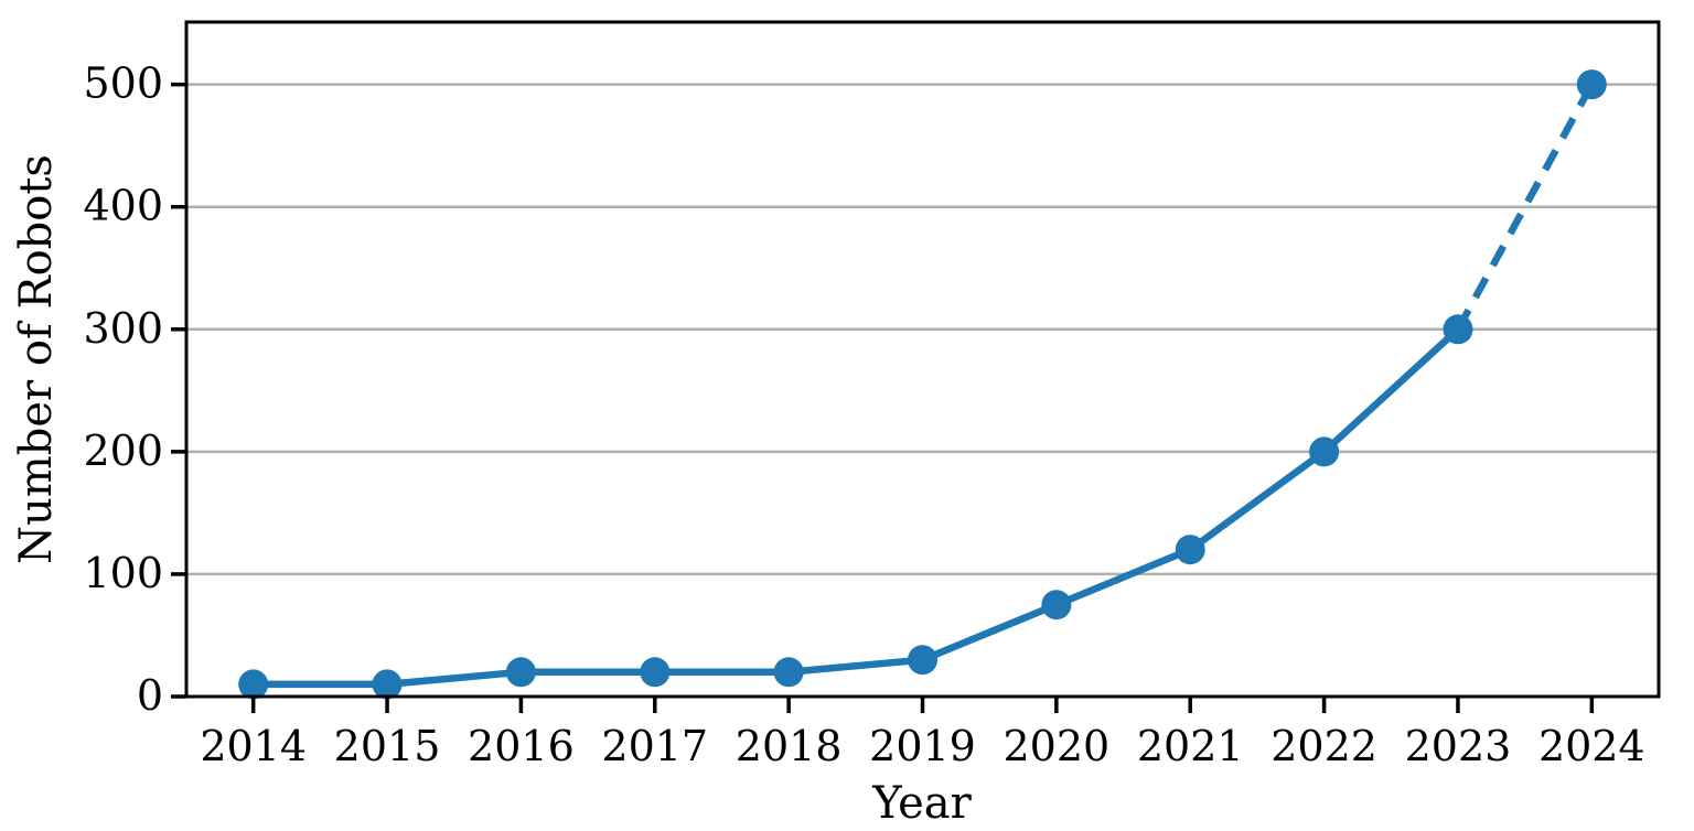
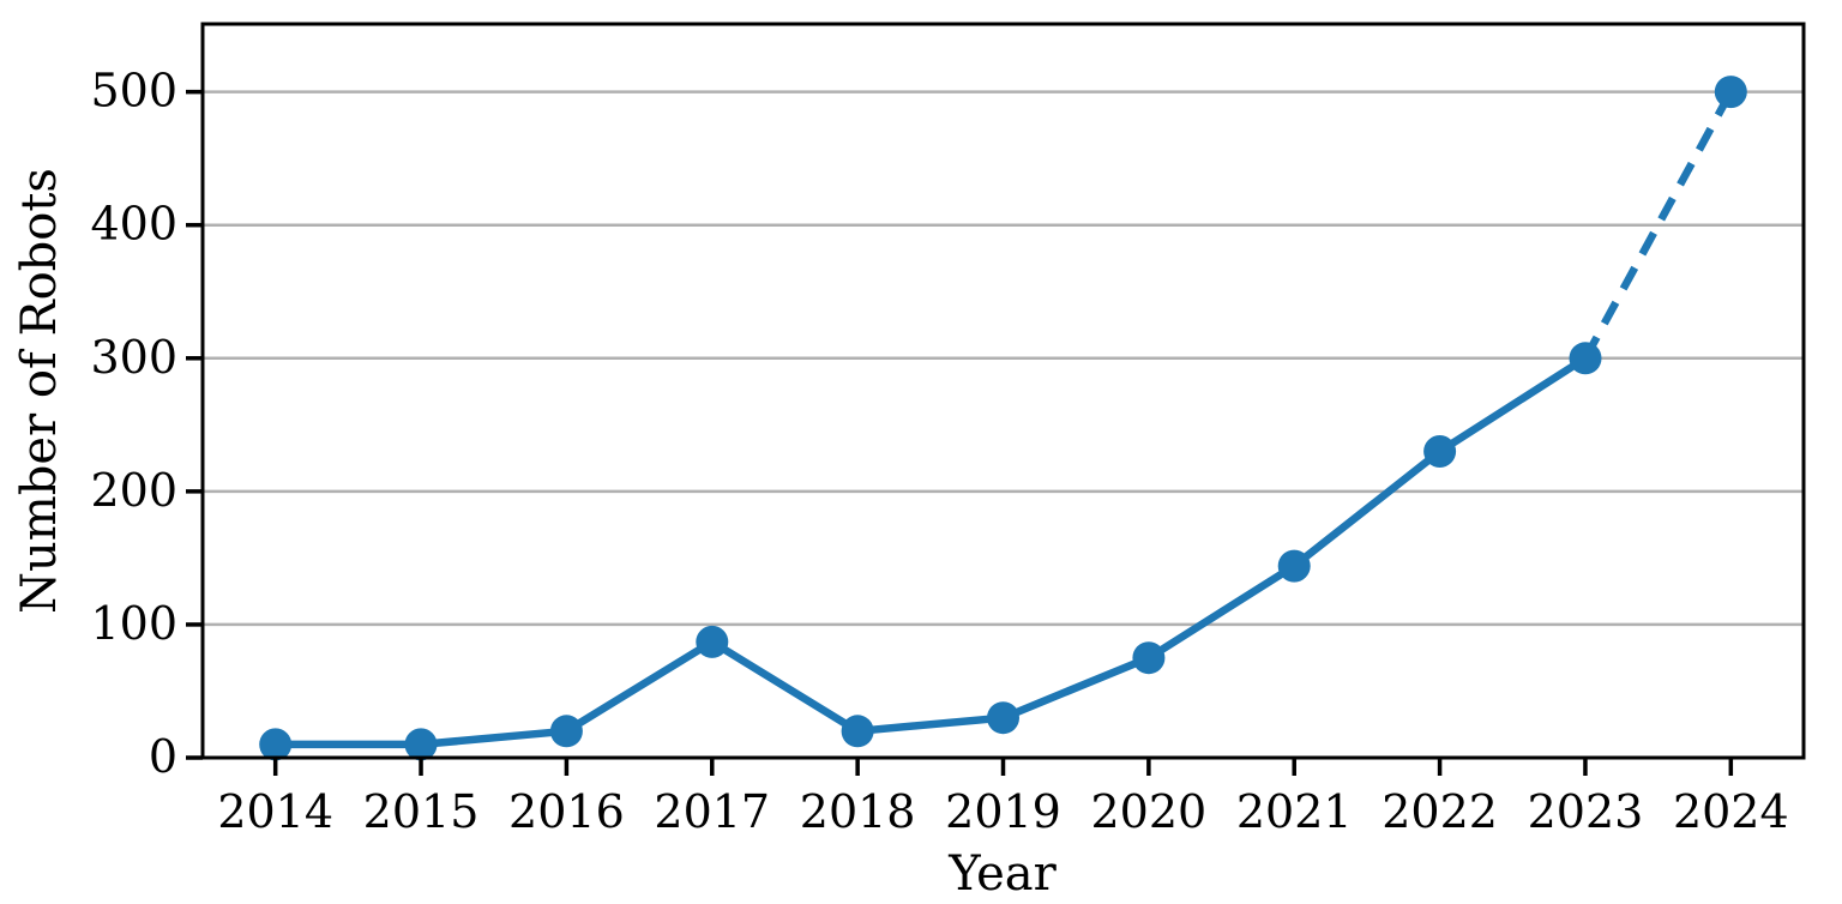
2017: 20 -> 87
2021: 120 -> 144
2022: 200 -> 230
